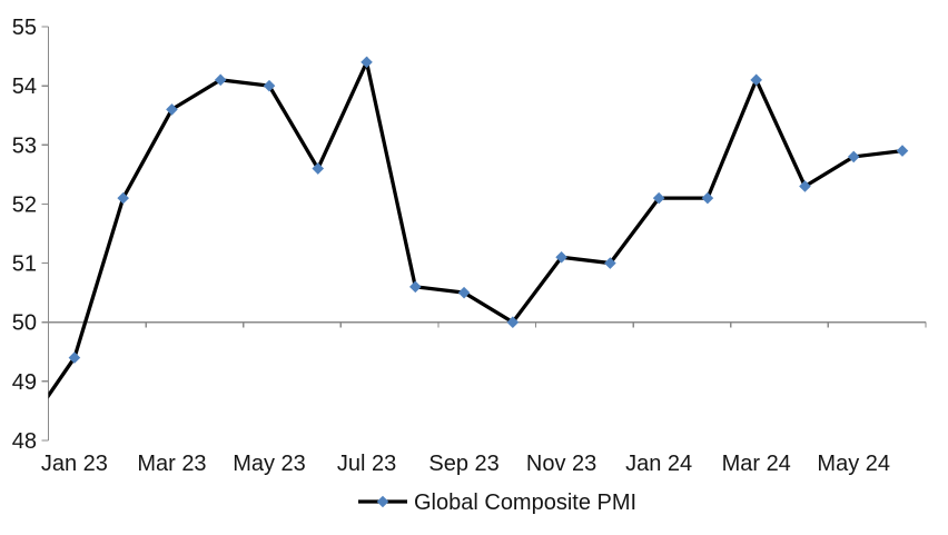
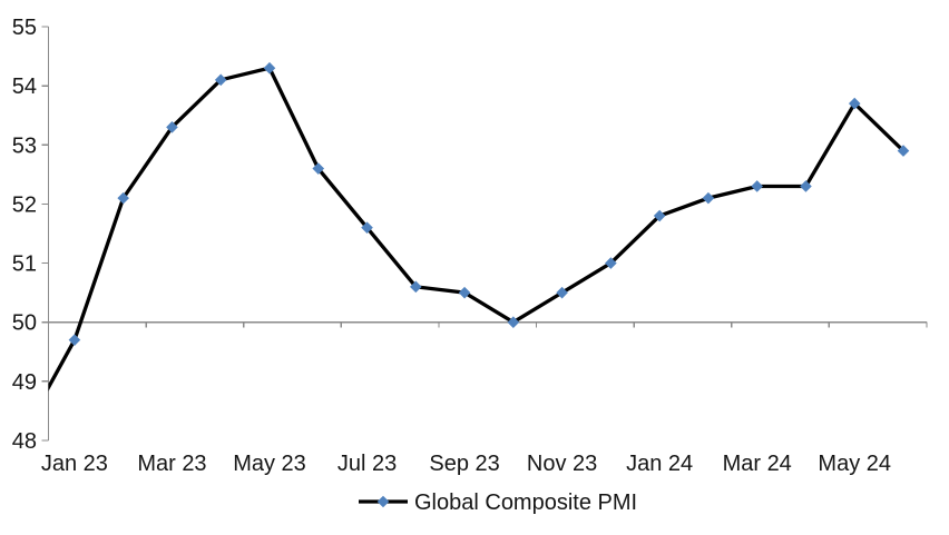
Jan 23: 49.4 -> 49.7
Mar 23: 53.6 -> 53.3
May 23: 54.0 -> 54.3
Jul 23: 54.4 -> 51.6
Nov 23: 51.1 -> 50.5
Jan 24: 52.1 -> 51.8
Mar 24: 54.1 -> 52.3
May 24: 52.8 -> 53.7
